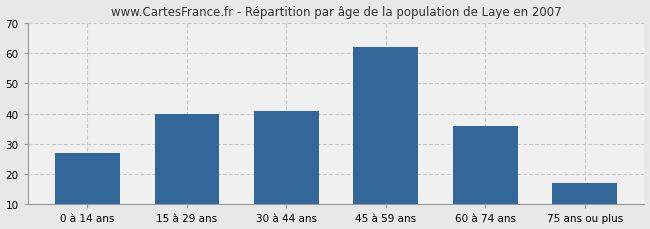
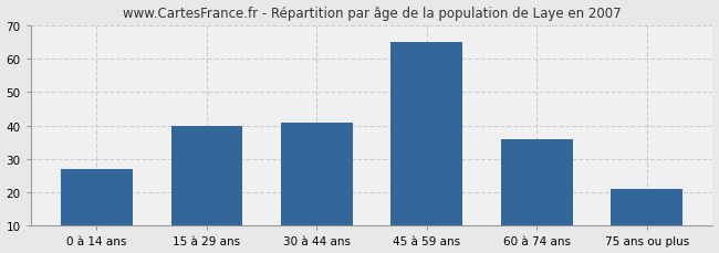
45 à 59 ans: 62 -> 65
75 ans ou plus: 17 -> 21
